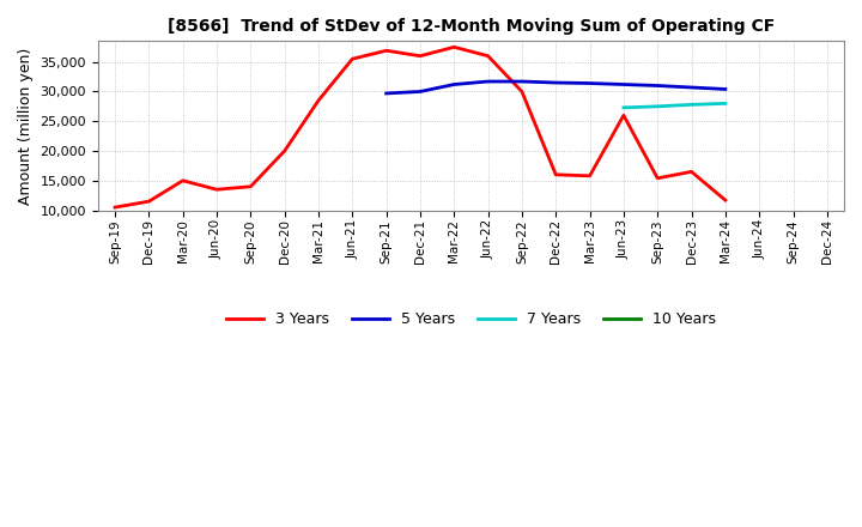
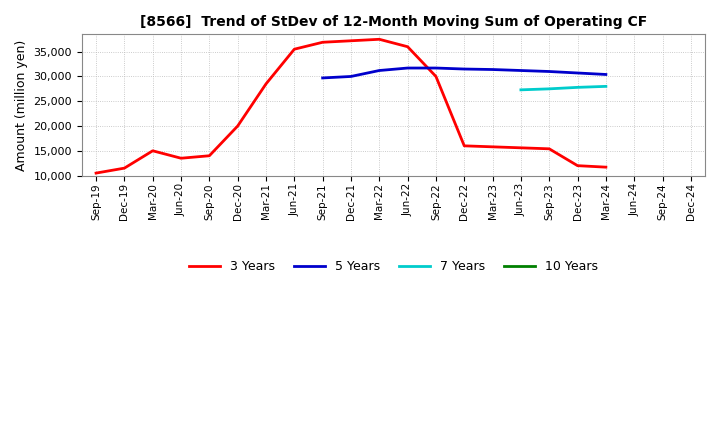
3 Years/Dec-21: 36,000 -> 37,200
3 Years/Jun-23: 26,000 -> 15,600
3 Years/Dec-23: 16,500 -> 12,000
